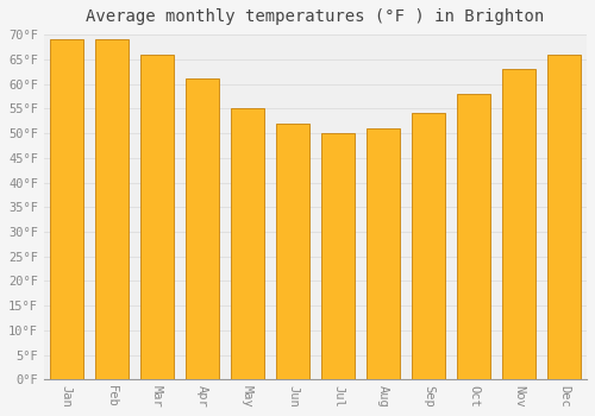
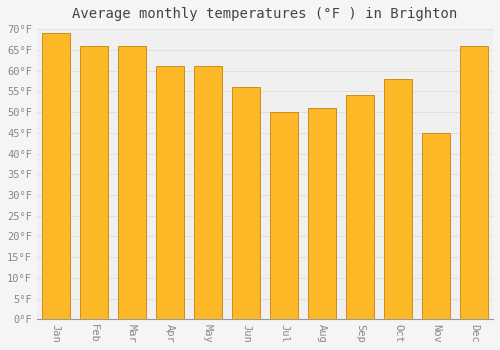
Feb: 69°F -> 66°F
May: 55°F -> 61°F
Jun: 52°F -> 56°F
Nov: 63°F -> 45°F
